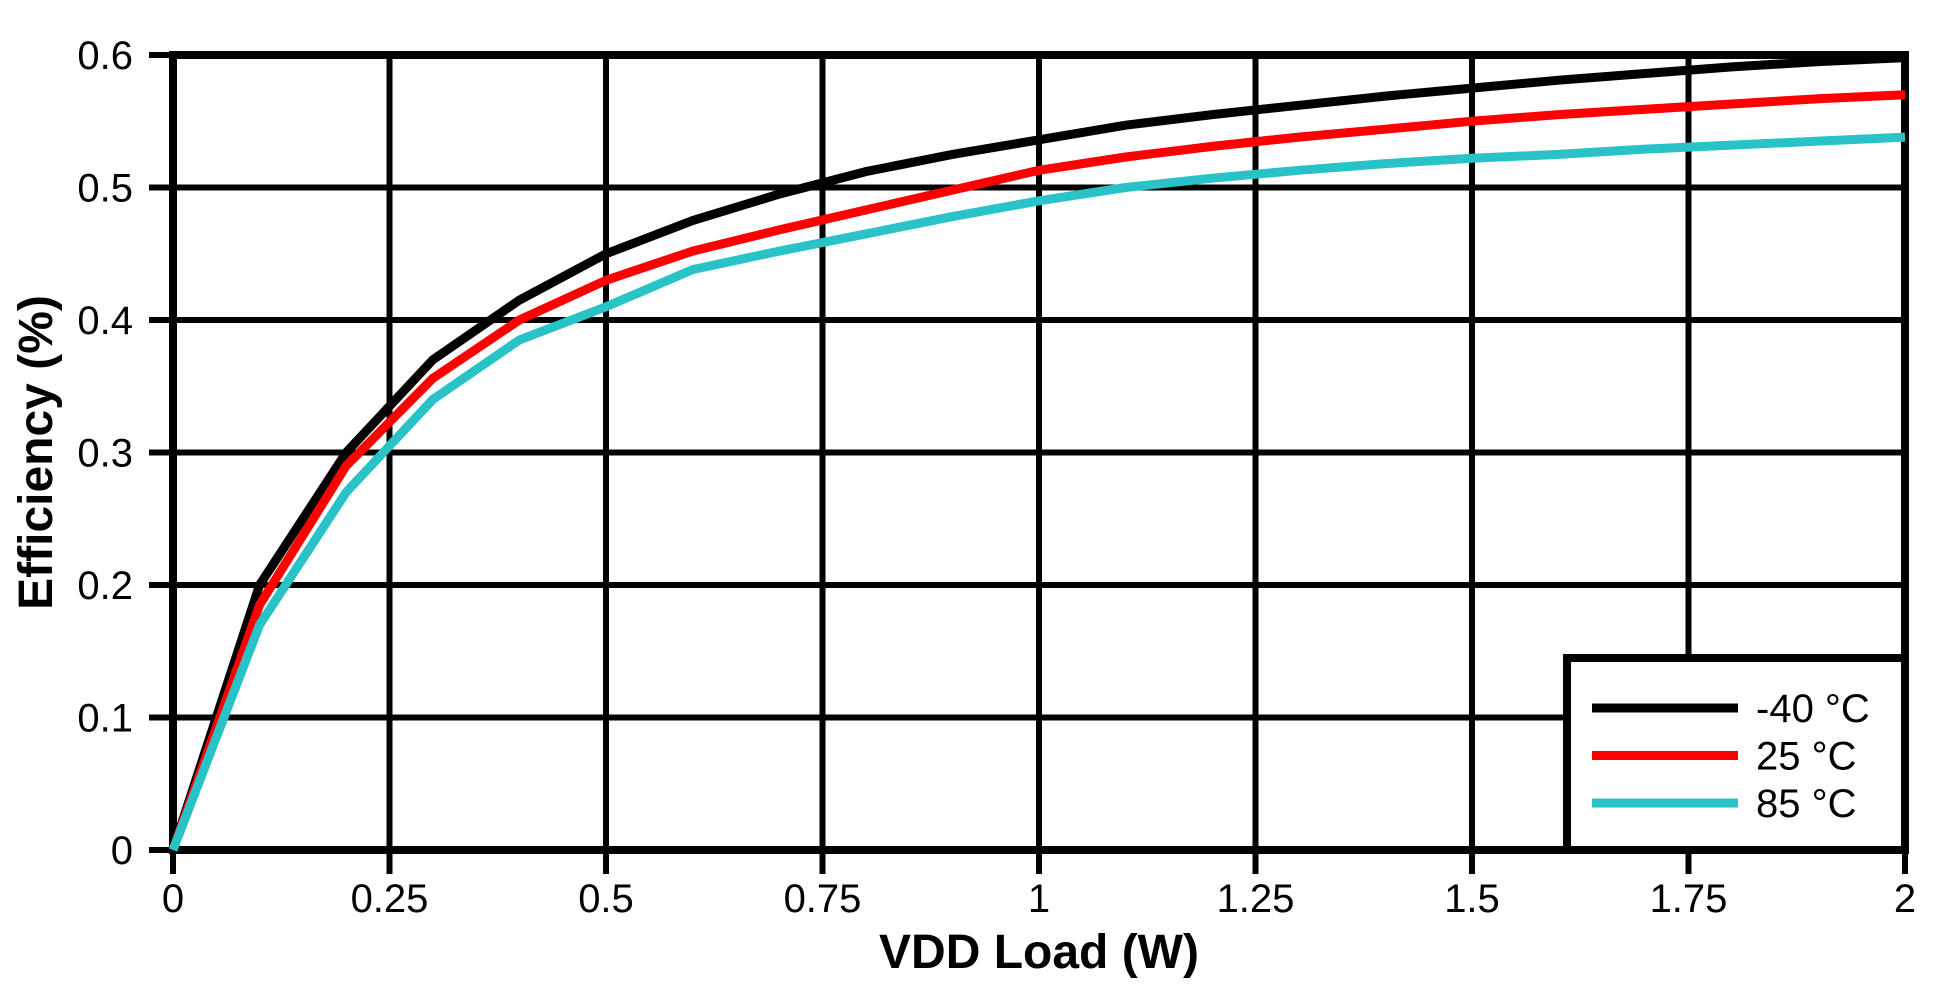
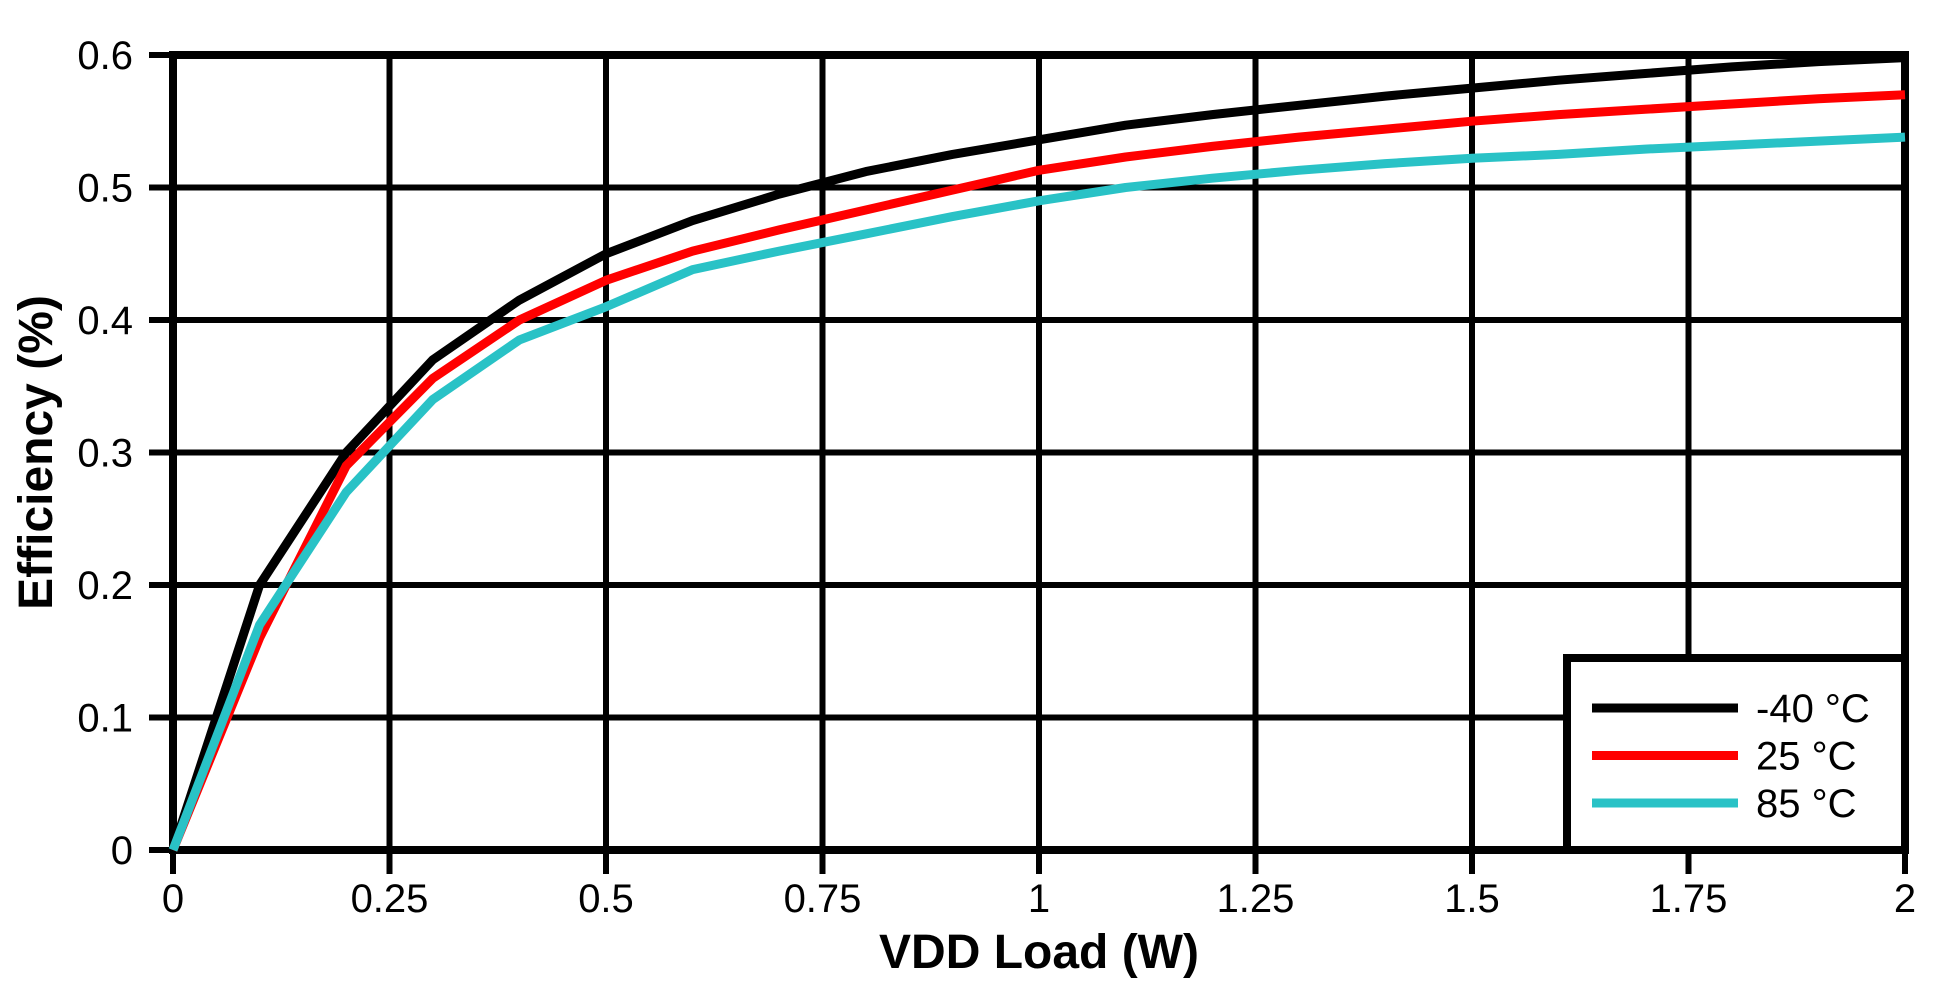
25 °C/0.1: 0.18 -> 0.16
